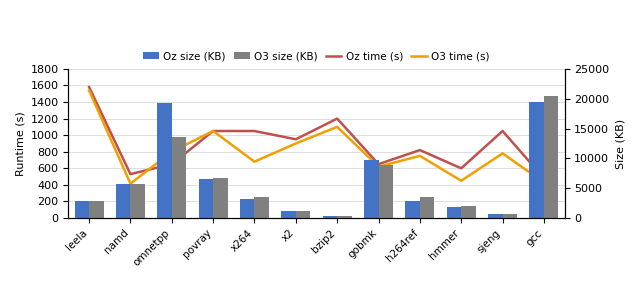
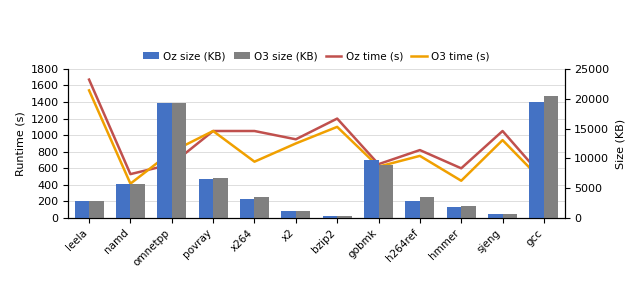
Oz time (s)/leela: 1580 -> 1670
O3 size (KB)/omnetpp: 13600 -> 19300
O3 time (s)/sjeng: 780 -> 940
